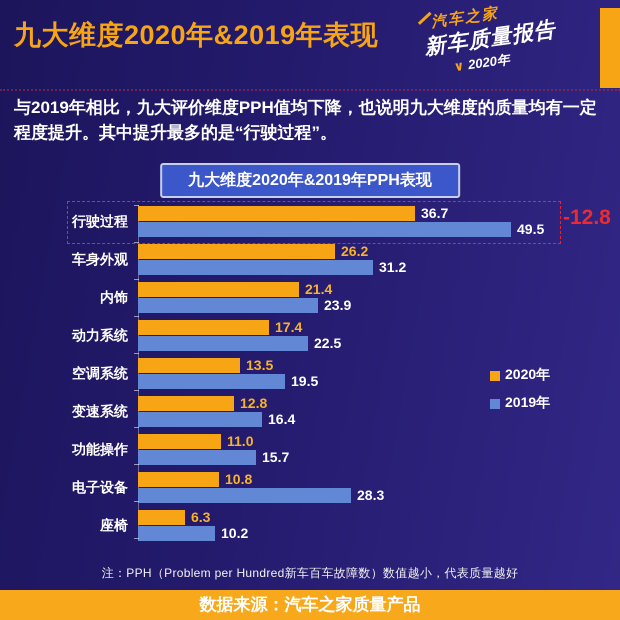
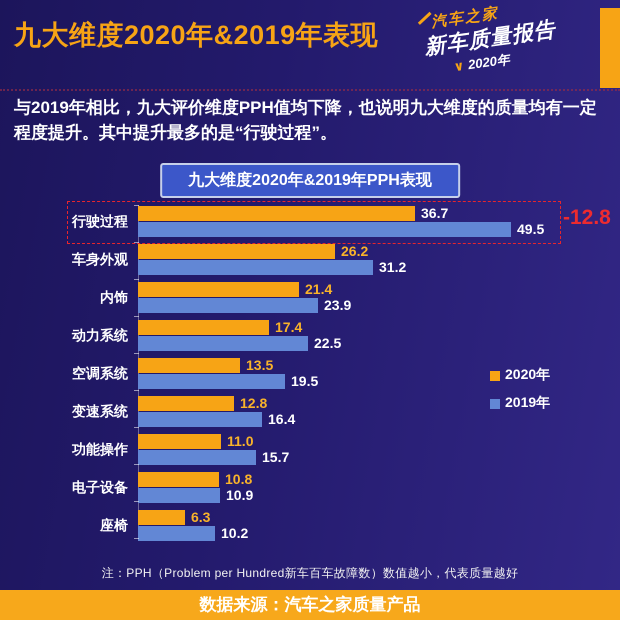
2019年/电子设备: 28.3 -> 10.9
